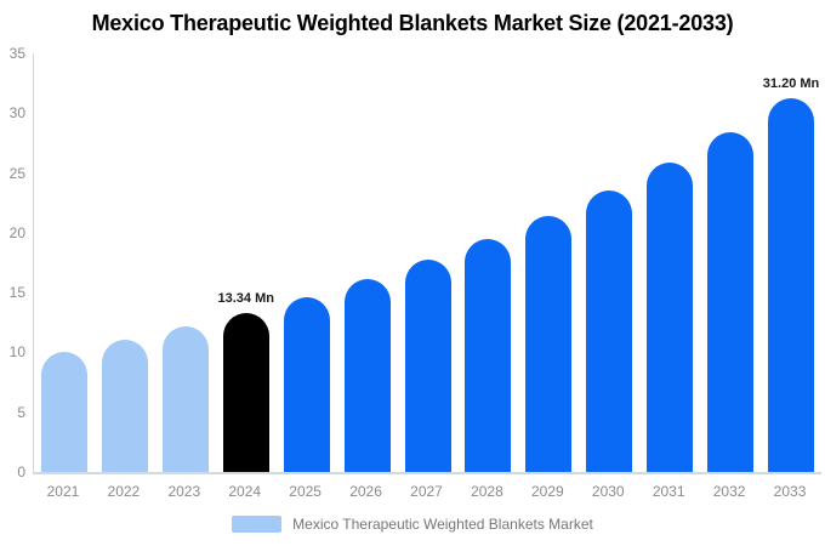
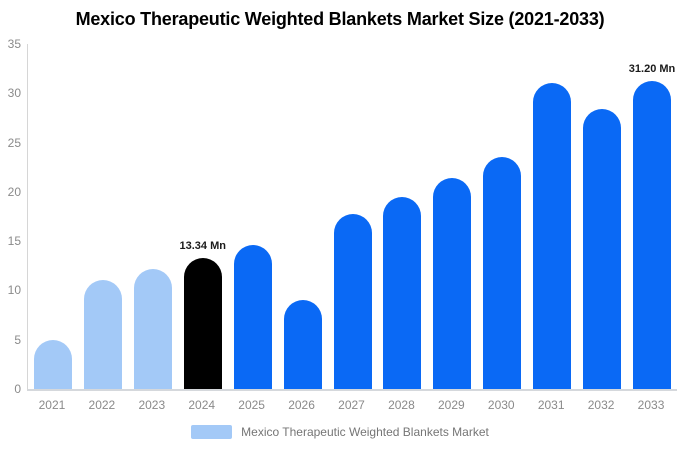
2021: 10 -> 5
2026: 16 -> 9
2031: 26 -> 31
